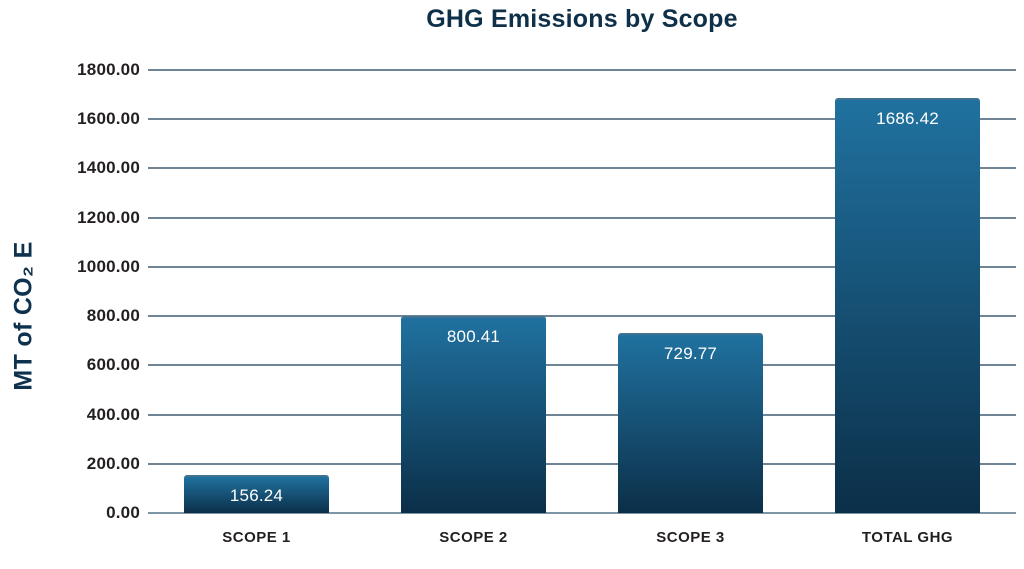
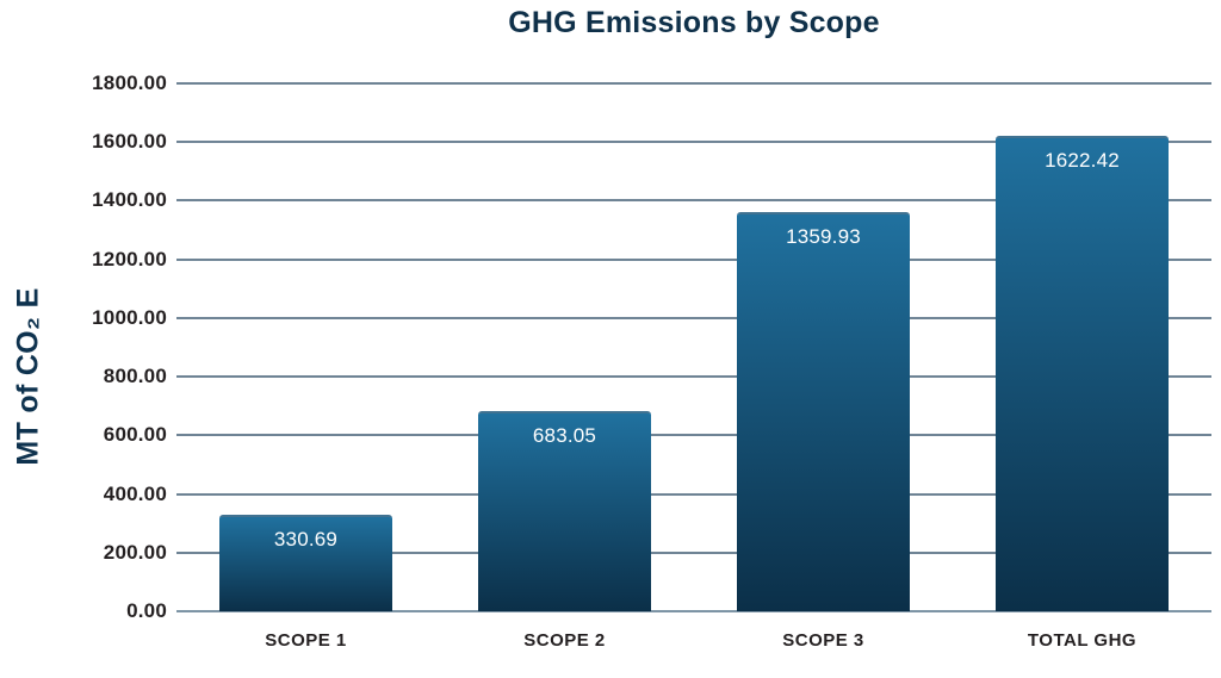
SCOPE 1: 156.24 -> 330.69
SCOPE 2: 800.41 -> 683.05
SCOPE 3: 729.77 -> 1359.93
TOTAL GHG: 1686.42 -> 1622.42
